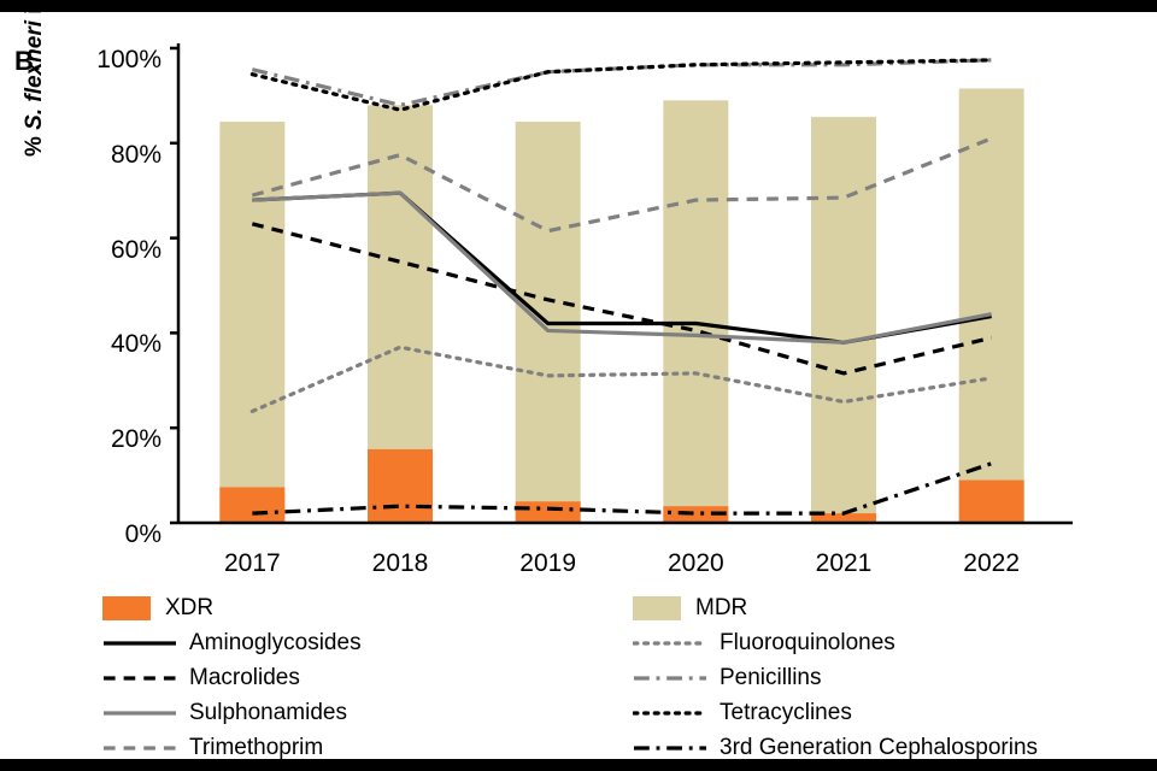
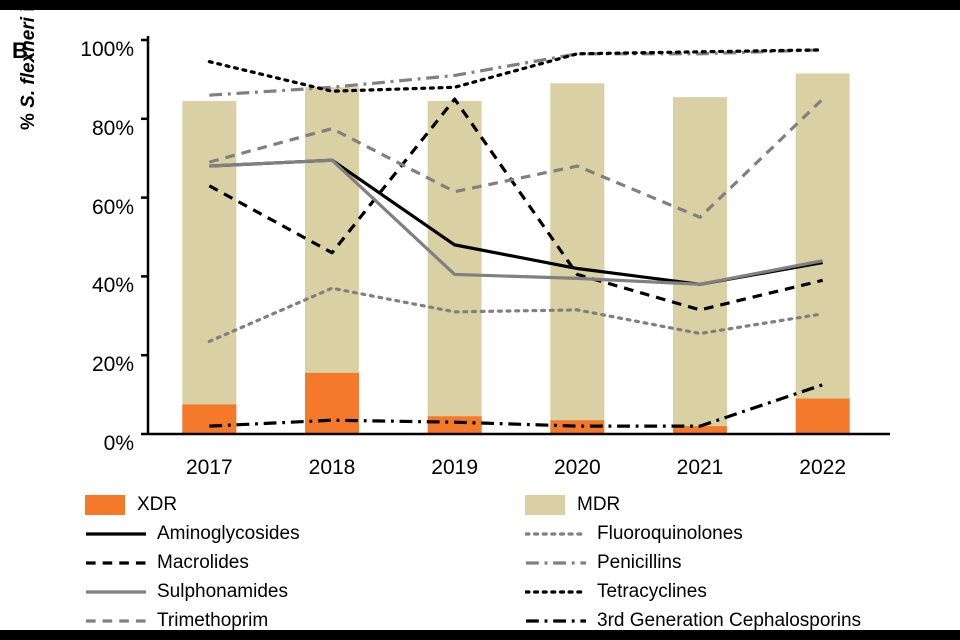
Penicillins/2017: 96% -> 86%
Macrolides/2018: 55% -> 46%
Aminoglycosides/2019: 42% -> 48%
Macrolides/2019: 47% -> 85%
Penicillins/2019: 95% -> 91%
Tetracyclines/2019: 95% -> 88%
Trimethoprim/2021: 68% -> 55%
Trimethoprim/2022: 81% -> 85%
